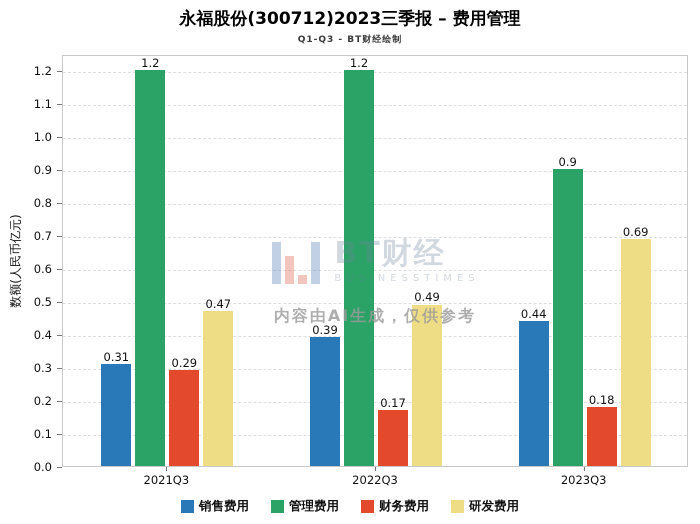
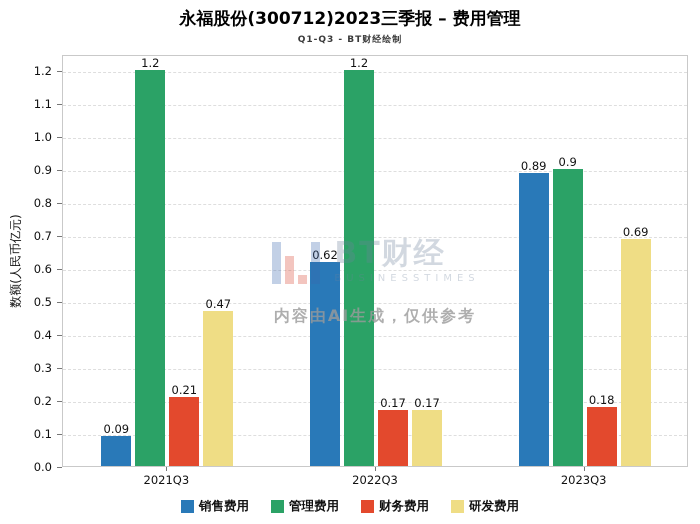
销售费用/2021Q3: 0.31 -> 0.09
财务费用/2021Q3: 0.29 -> 0.21
销售费用/2022Q3: 0.39 -> 0.62
研发费用/2022Q3: 0.49 -> 0.17
销售费用/2023Q3: 0.44 -> 0.89
